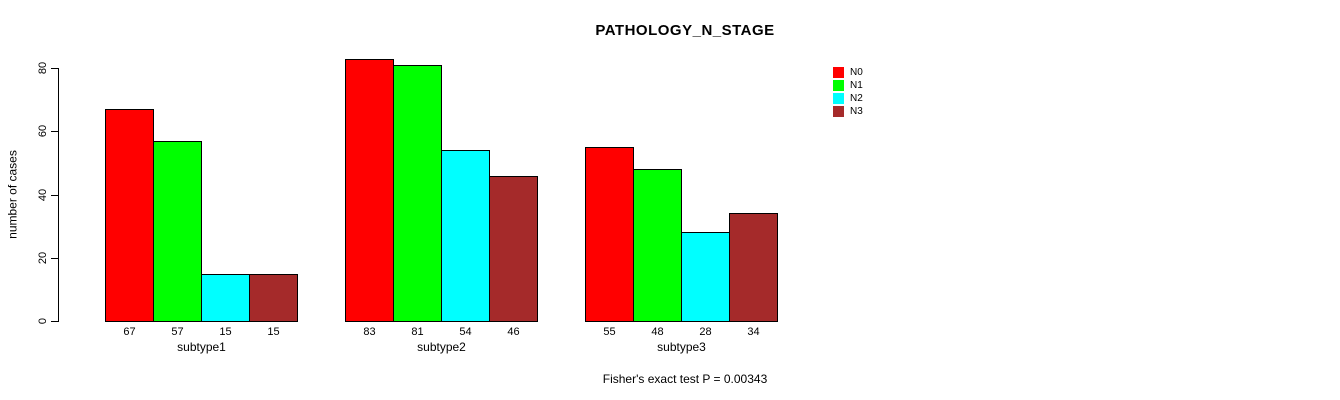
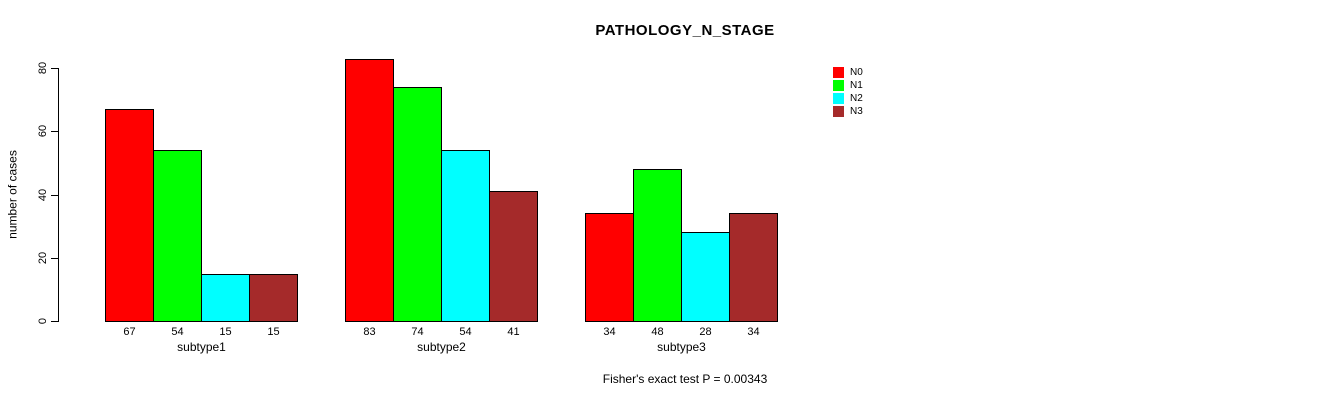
N1/subtype1: 57 -> 54
N1/subtype2: 81 -> 74
N3/subtype2: 46 -> 41
N0/subtype3: 55 -> 34
